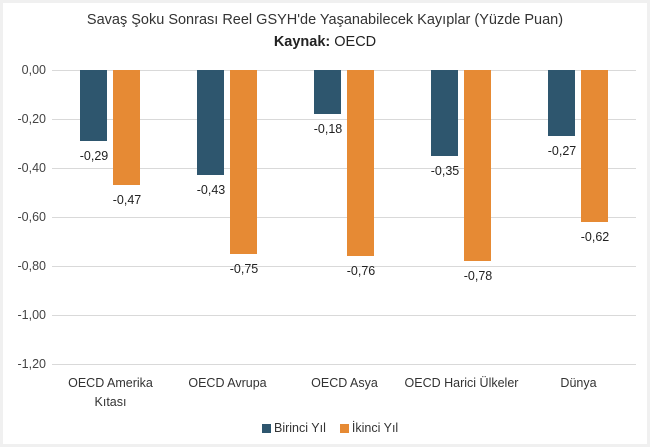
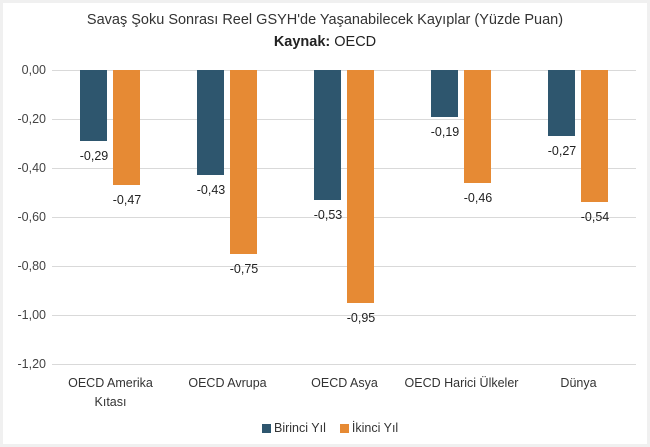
Birinci Yıl/OECD Asya: -0,18 -> -0,53
İkinci Yıl/OECD Asya: -0,76 -> -0,95
Birinci Yıl/OECD Harici Ülkeler: -0,35 -> -0,19
İkinci Yıl/OECD Harici Ülkeler: -0,78 -> -0,46
İkinci Yıl/Dünya: -0,62 -> -0,54
